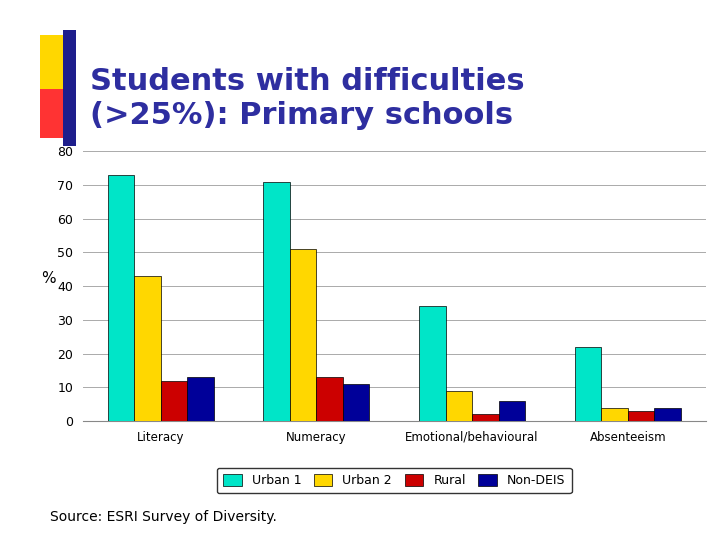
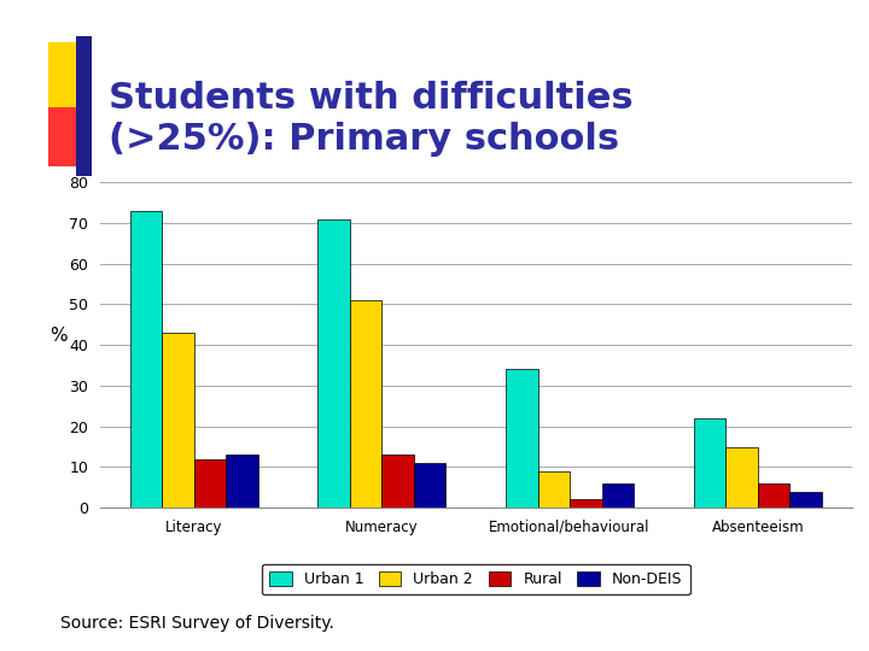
Urban 2/Absenteeism: 4 -> 15
Rural/Absenteeism: 3 -> 6
